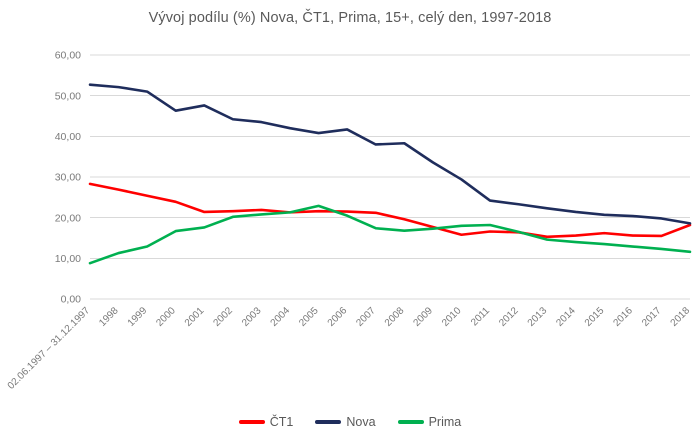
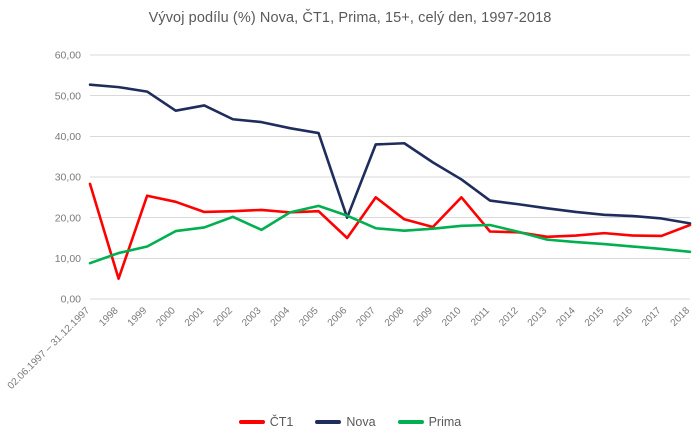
ČT1/1998: 27 -> 5
Prima/2003: 21 -> 17
ČT1/2006: 22 -> 15
Nova/2006: 42 -> 20
ČT1/2007: 21 -> 25
ČT1/2010: 16 -> 25
